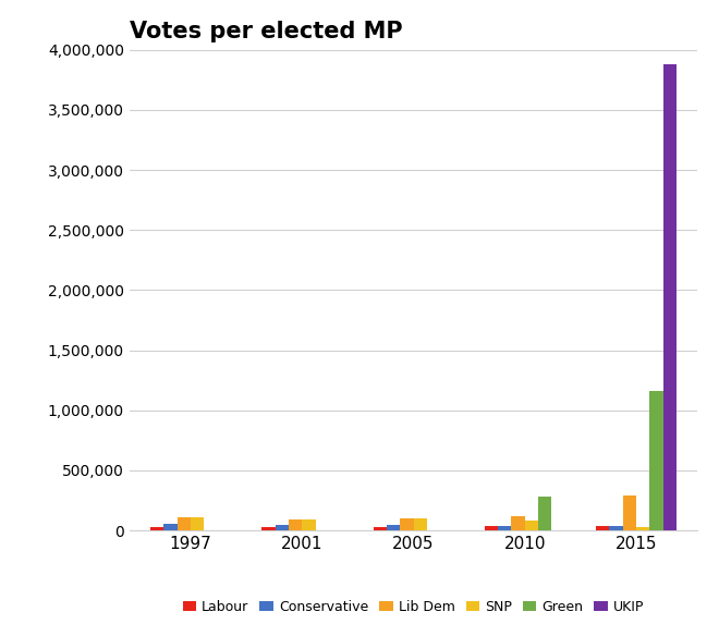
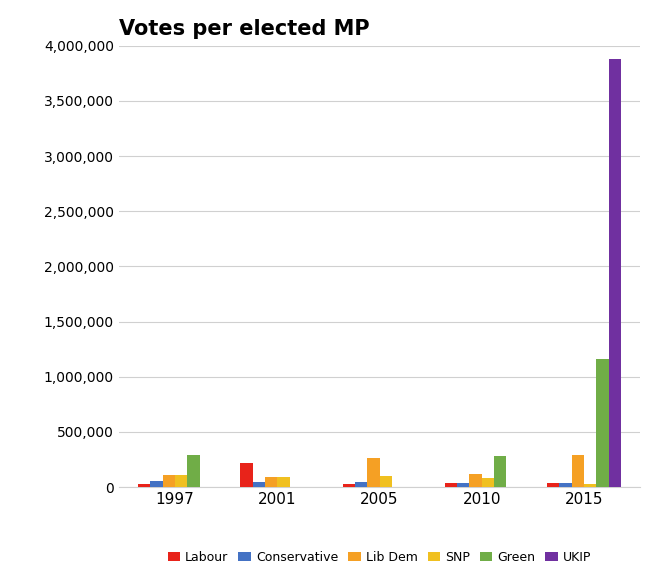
Green/1997: 0 -> 290,000
Labour/2001: 30,000 -> 220,000
Lib Dem/2005: 100,000 -> 260,000
